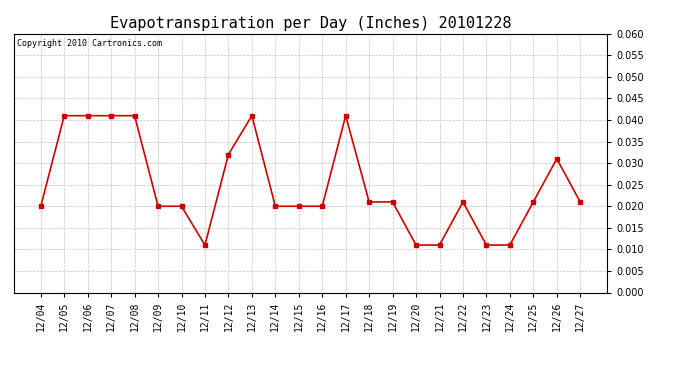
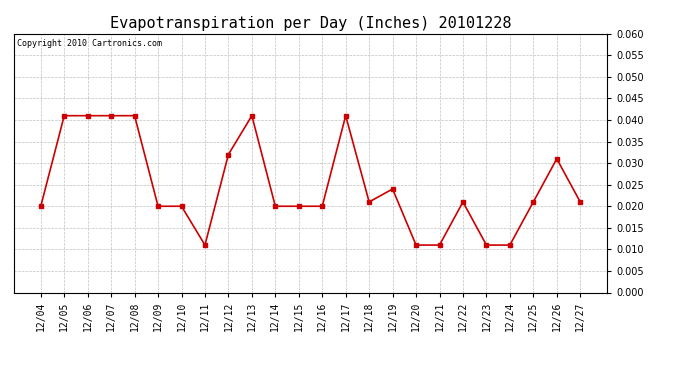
12/19: 0.021 -> 0.024
